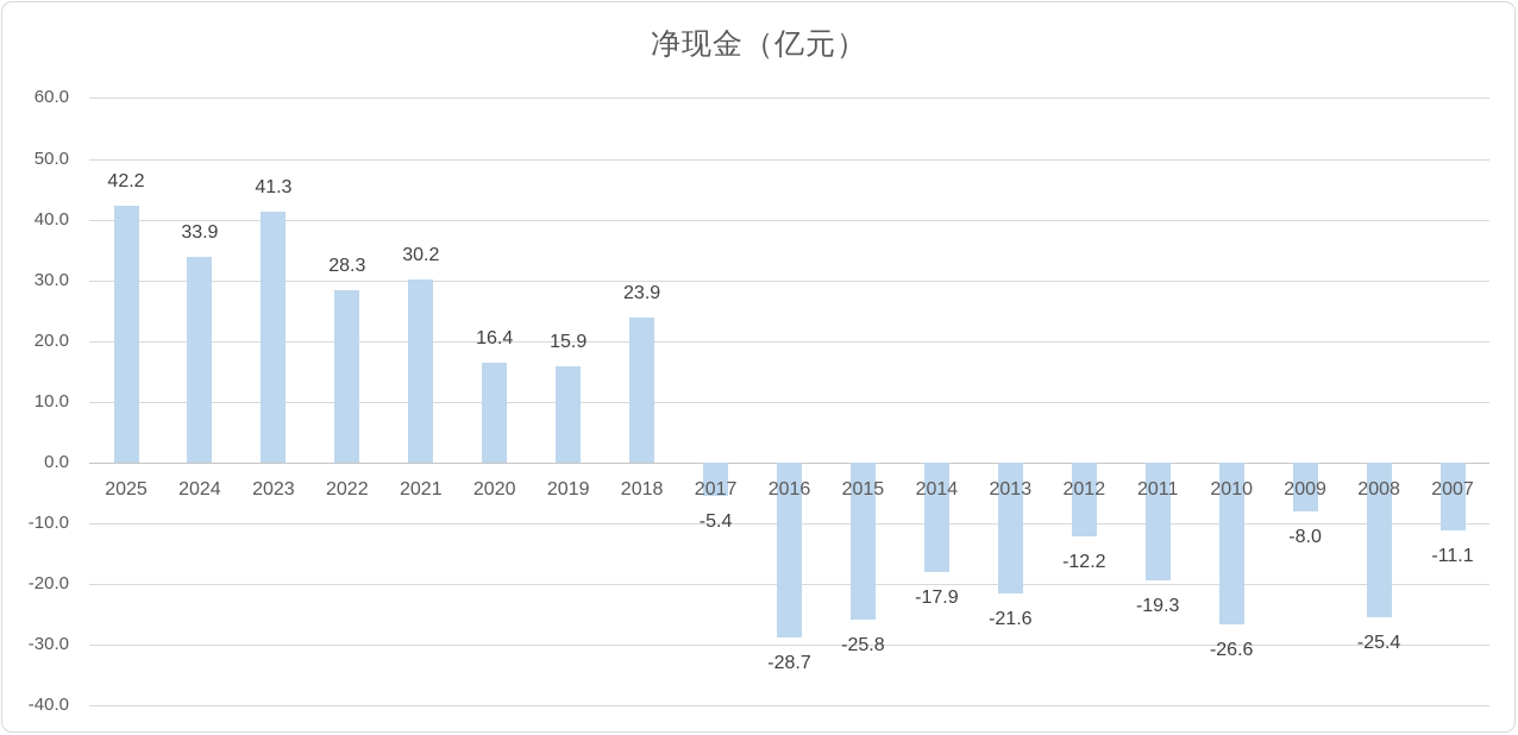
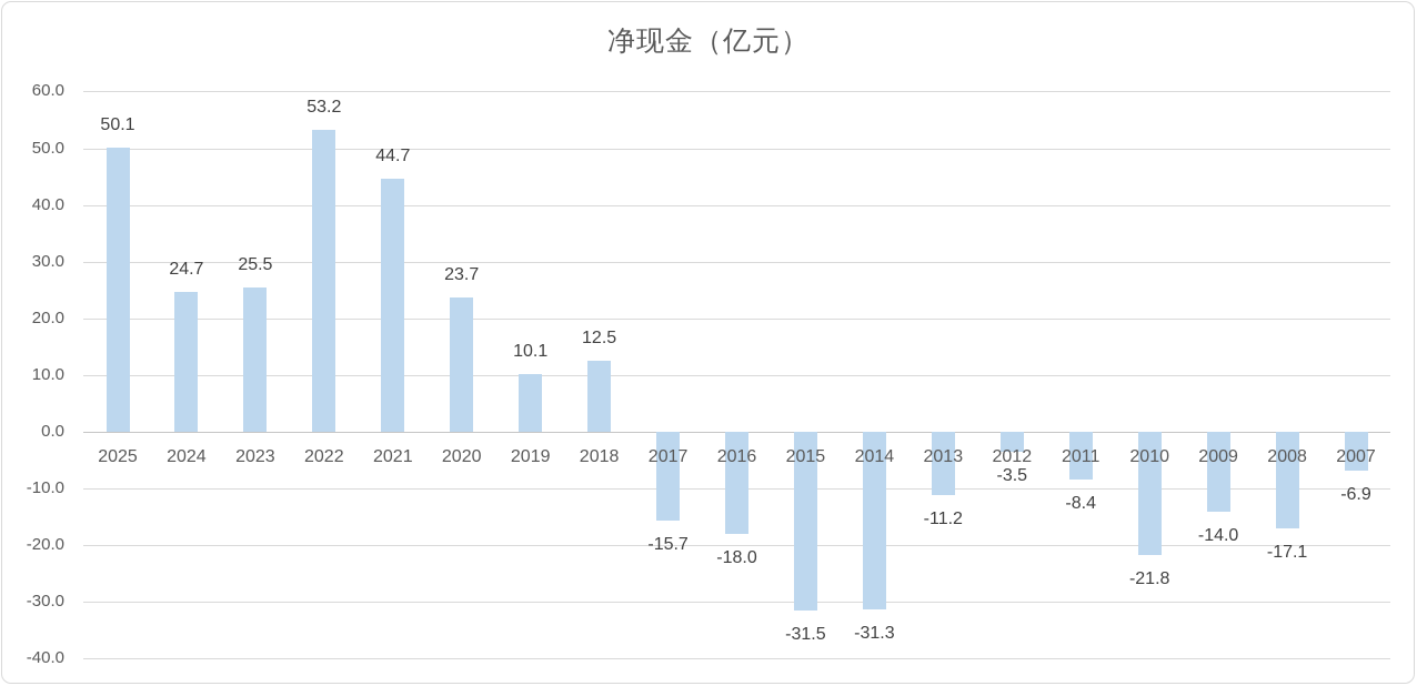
2025: 42.2 -> 50.1
2024: 33.9 -> 24.7
2023: 41.3 -> 25.5
2022: 28.3 -> 53.2
2021: 30.2 -> 44.7
2020: 16.4 -> 23.7
2019: 15.9 -> 10.1
2018: 23.9 -> 12.5
2017: -5.4 -> -15.7
2016: -28.7 -> -18.0
2015: -25.8 -> -31.5
2014: -17.9 -> -31.3
2013: -21.6 -> -11.2
2012: -12.2 -> -3.5
2011: -19.3 -> -8.4
2010: -26.6 -> -21.8
2009: -8.0 -> -14.0
2008: -25.4 -> -17.1
2007: -11.1 -> -6.9
